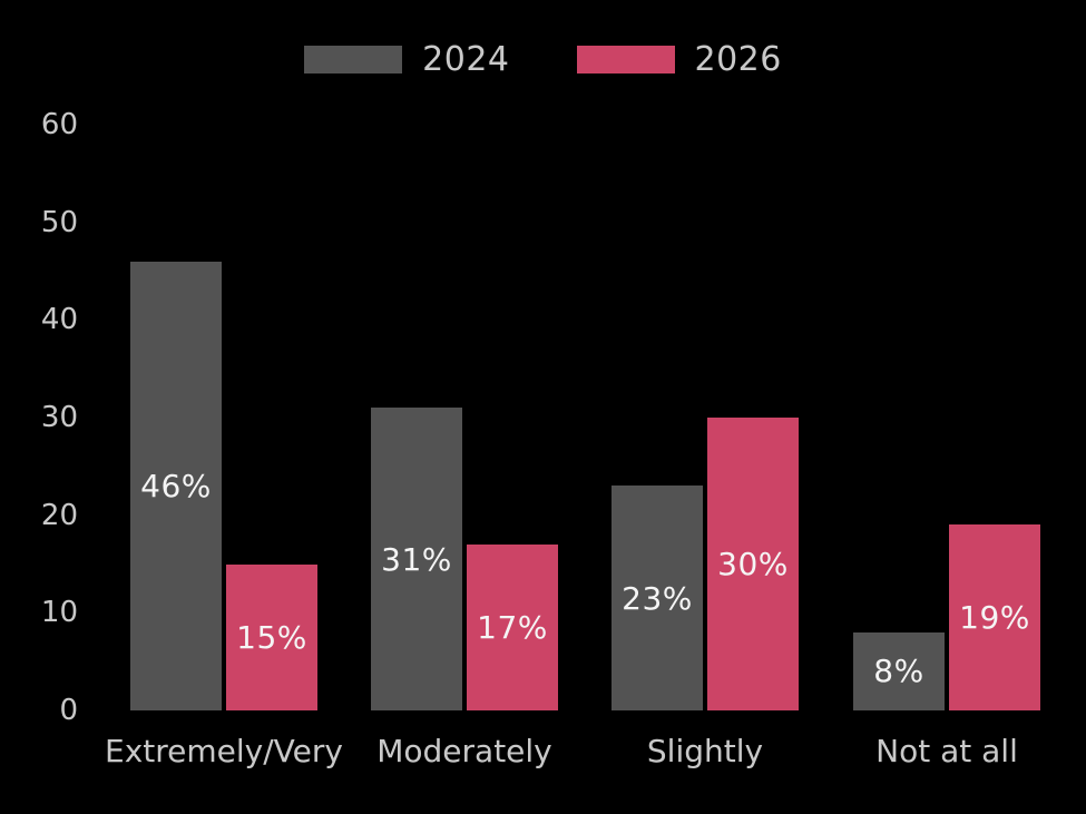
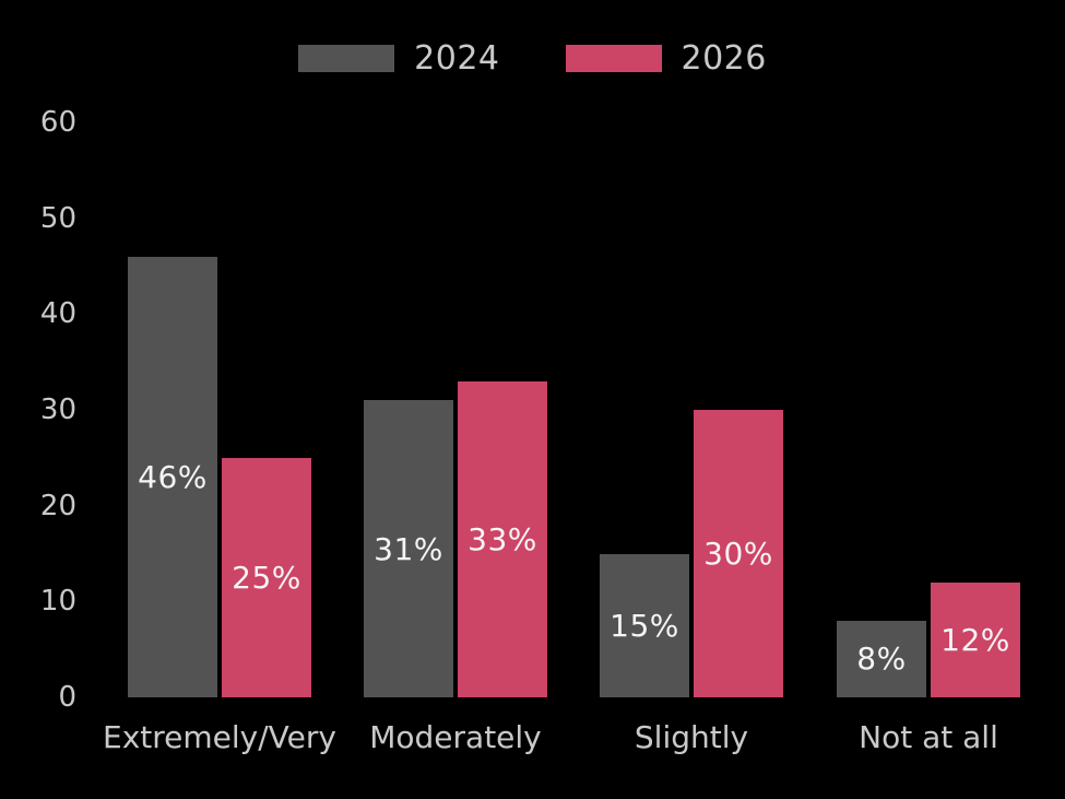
2026/Extremely/Very: 15% -> 25%
2026/Moderately: 17% -> 33%
2024/Slightly: 23% -> 15%
2026/Not at all: 19% -> 12%
